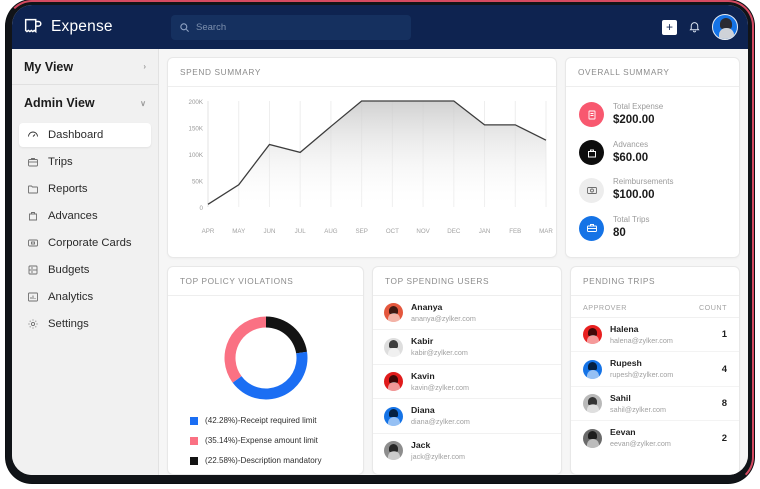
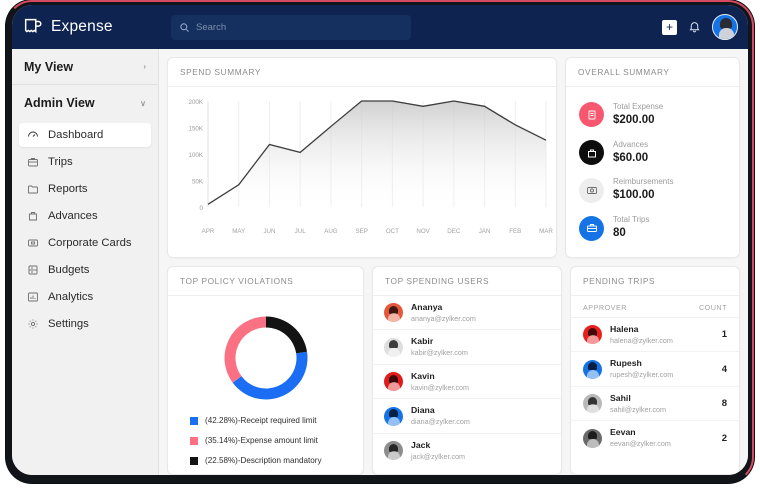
NOV: 200K -> 190K
JAN: 160K -> 190K
